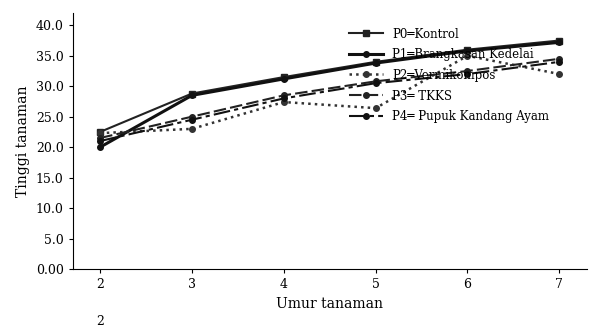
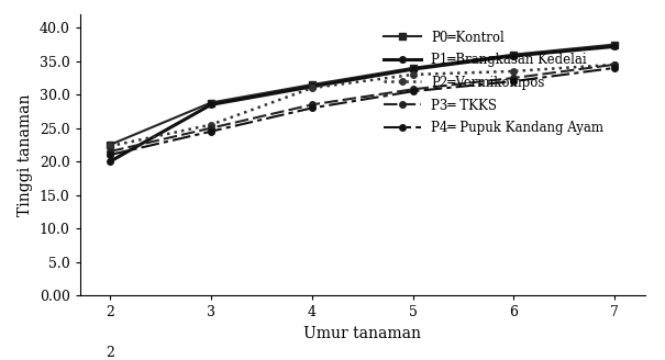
P2═Vermikompos/3: 23.0 -> 25.5
P2═Vermikompos/4: 27.4 -> 31.0
P2═Vermikompos/5: 26.4 -> 33.0
P2═Vermikompos/6: 35.0 -> 33.5
P2═Vermikompos/7: 32.0 -> 34.5
